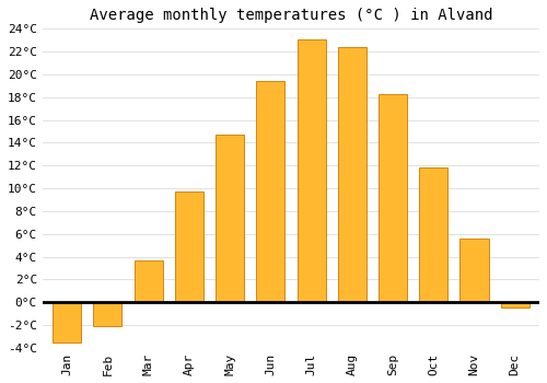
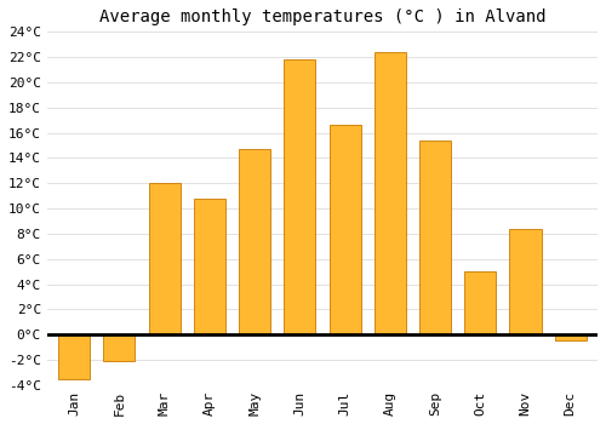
Mar: 3.7°C -> 12.0°C
Apr: 9.7°C -> 10.8°C
Jun: 19.4°C -> 21.8°C
Jul: 23.1°C -> 16.6°C
Sep: 18.3°C -> 15.4°C
Oct: 11.8°C -> 5.0°C
Nov: 5.6°C -> 8.4°C
